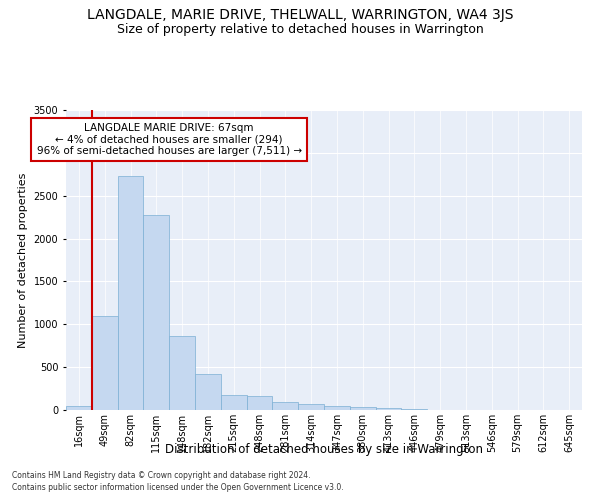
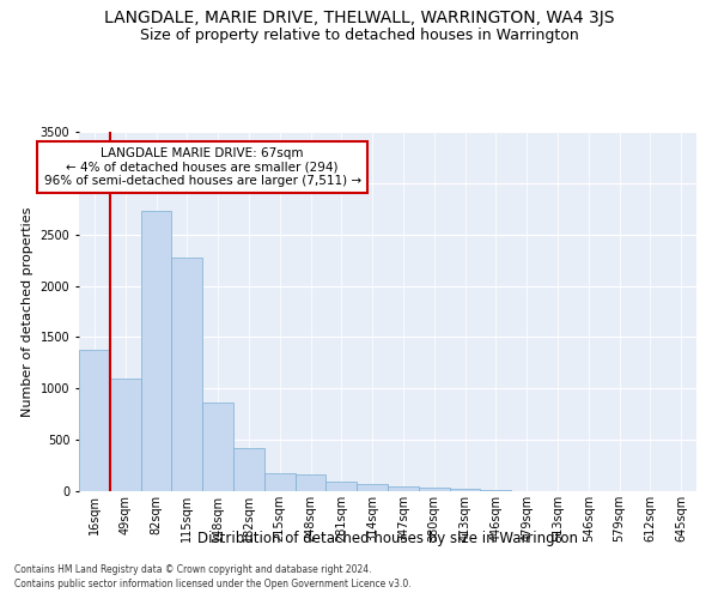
16sqm: 50 -> 1380
